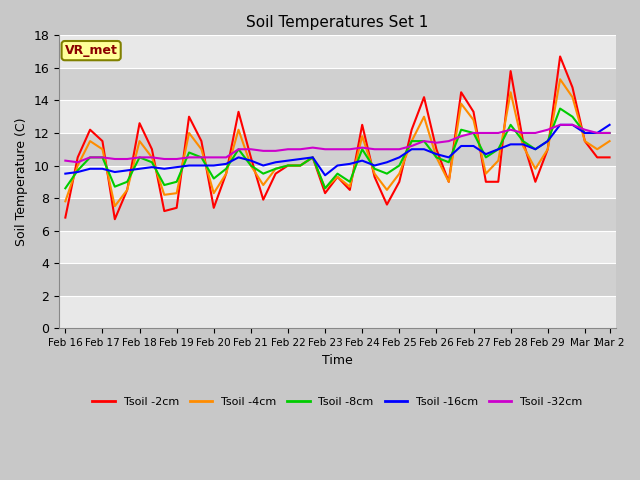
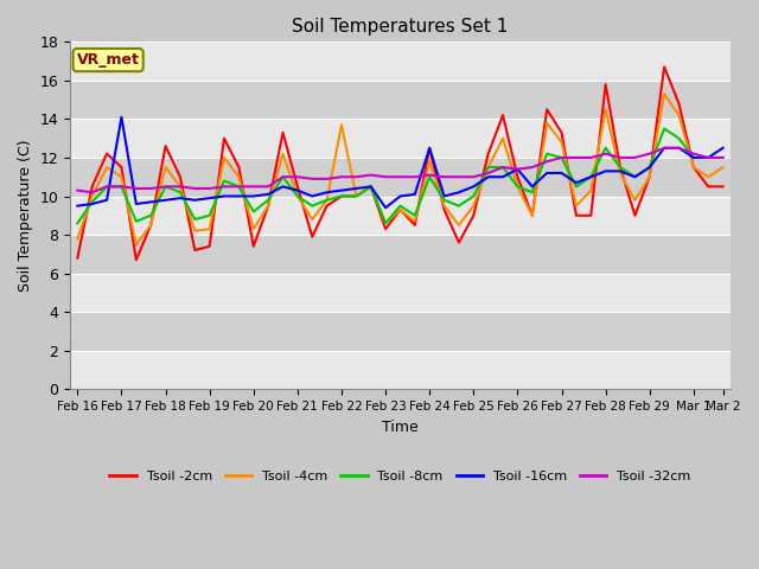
Tsoil -16cm/Feb 17: 9.8 -> 14.1
Tsoil -4cm/Feb 22: 10.0 -> 13.7
Tsoil -16cm/Feb 24: 10.3 -> 12.5
Tsoil -16cm/Feb 26: 10.7 -> 11.4
